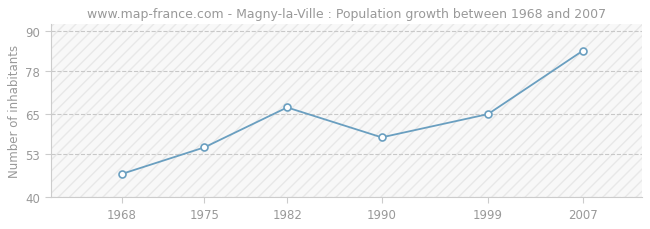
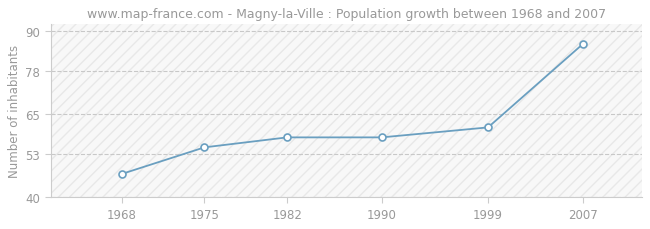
1982: 67 -> 58
1999: 65 -> 61
2007: 84 -> 86
